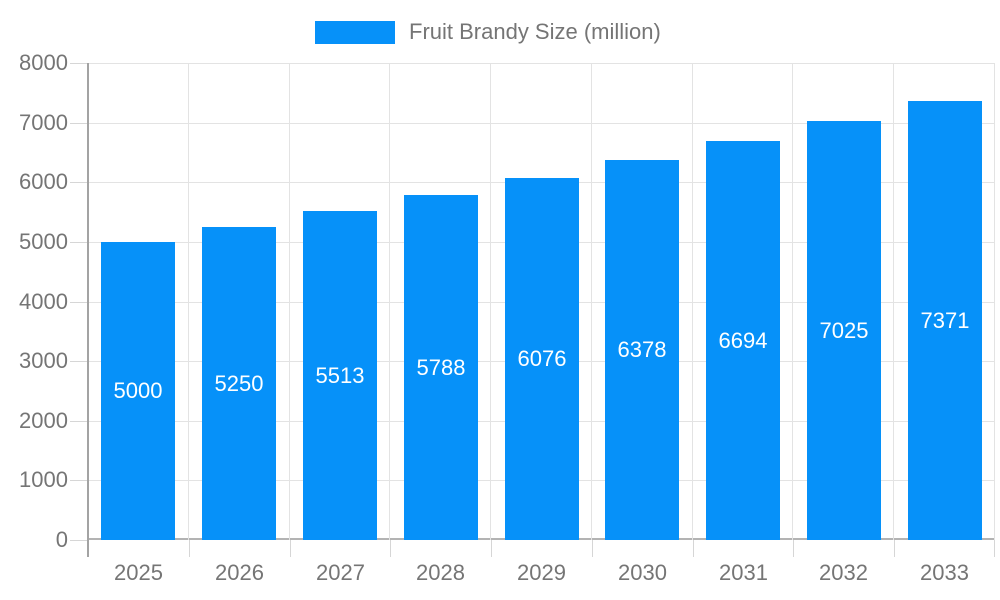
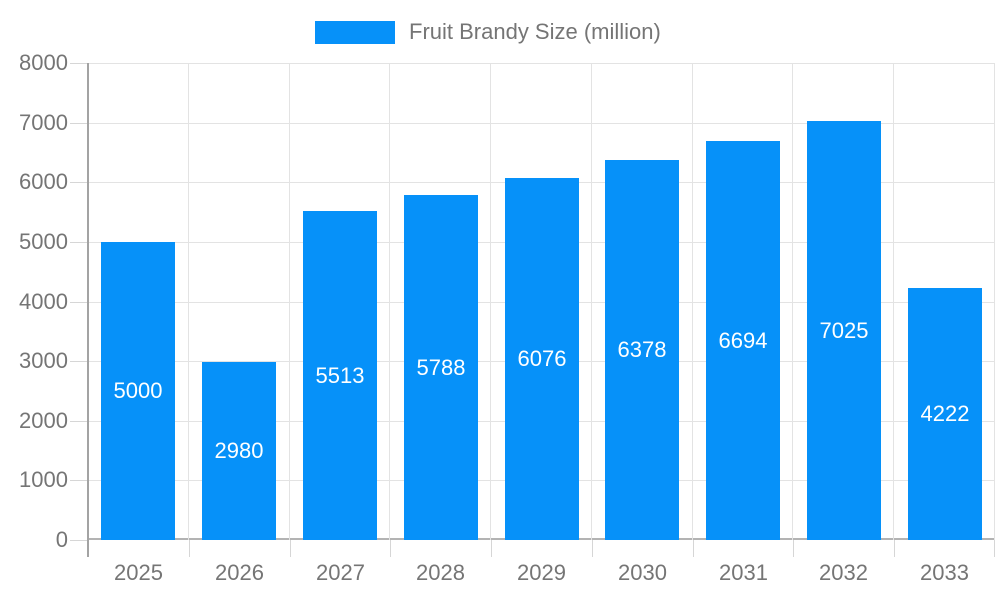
2026: 5250 -> 2980
2033: 7371 -> 4222
